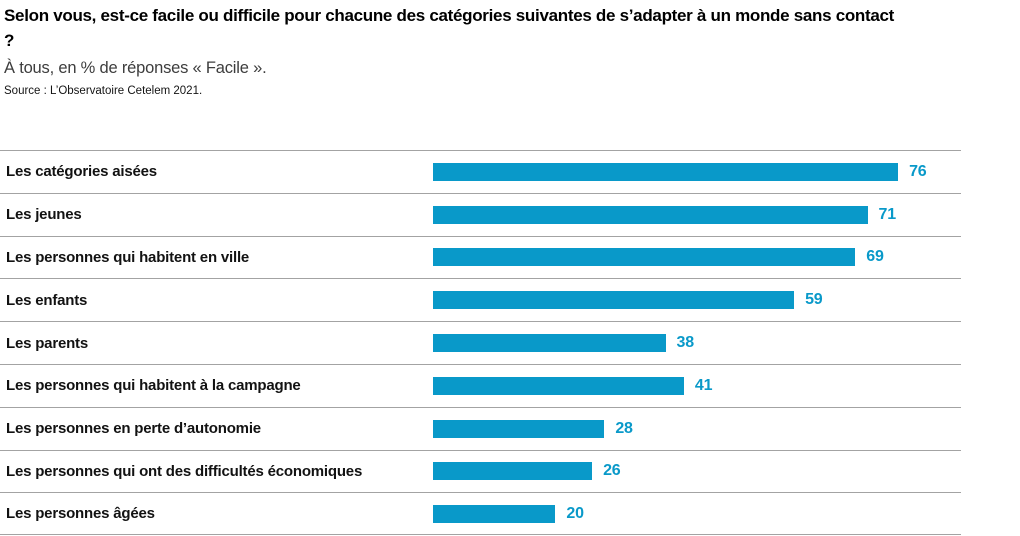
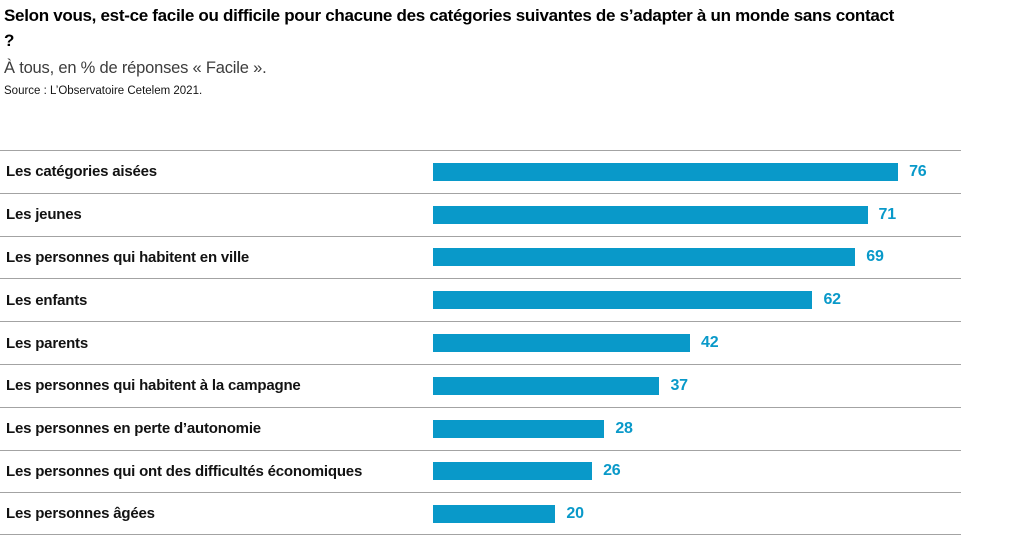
Les enfants: 59 -> 62
Les parents: 38 -> 42
Les personnes qui habitent à la campagne: 41 -> 37
